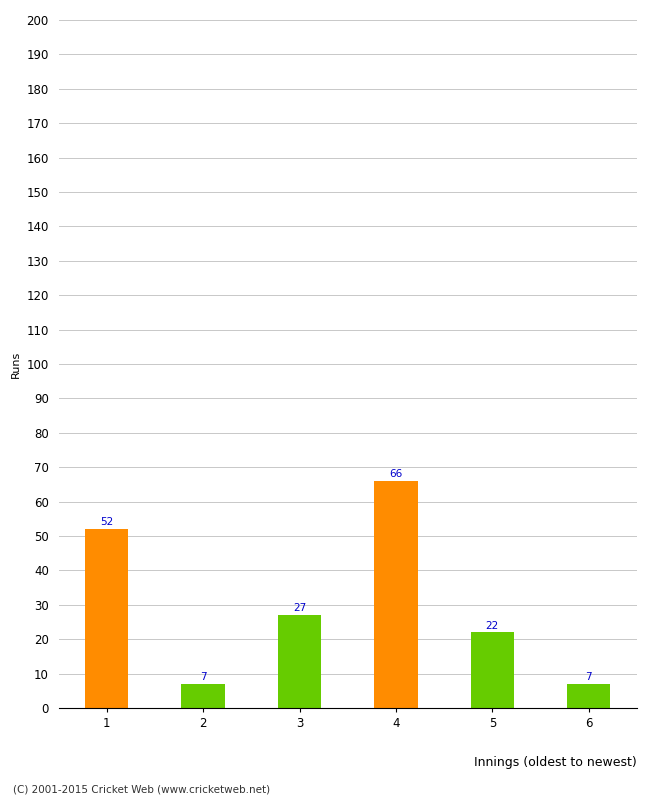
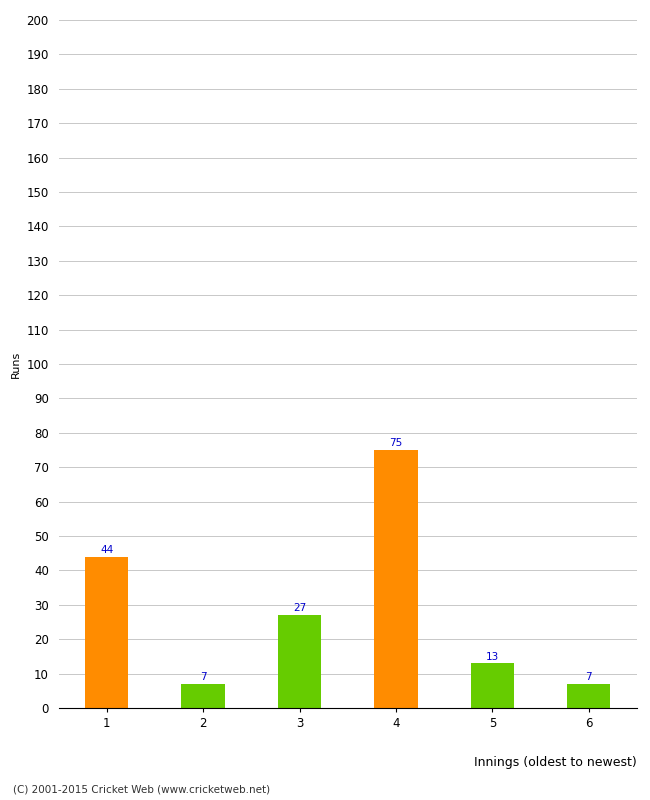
1: 52 -> 44
4: 66 -> 75
5: 22 -> 13
